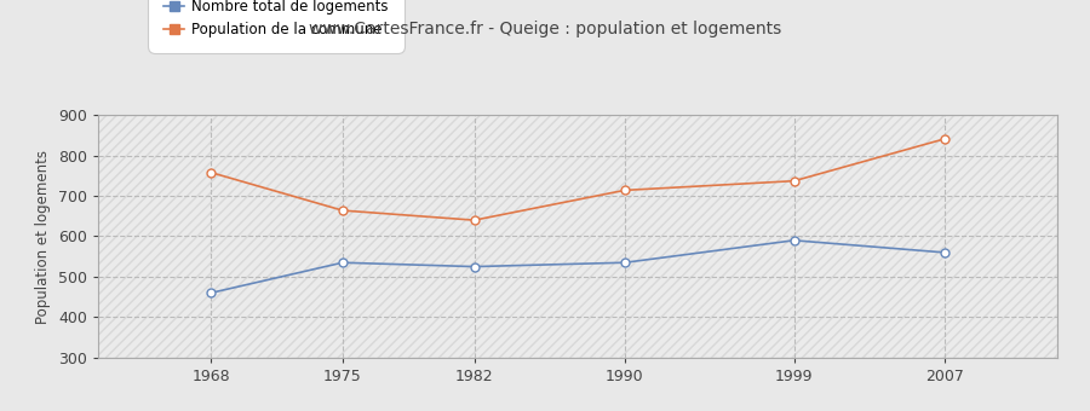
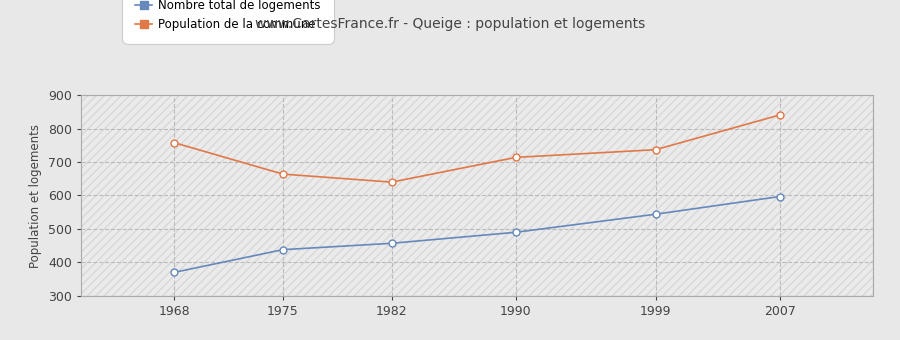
Nombre total de logements/1968: 460 -> 370
Nombre total de logements/1975: 535 -> 438
Nombre total de logements/1982: 525 -> 457
Nombre total de logements/1990: 535 -> 490
Nombre total de logements/1999: 590 -> 544
Nombre total de logements/2007: 560 -> 597
